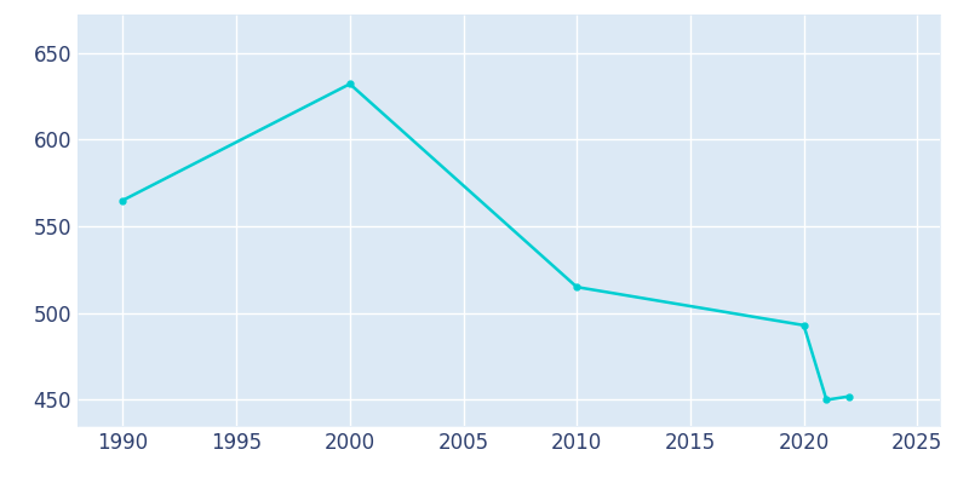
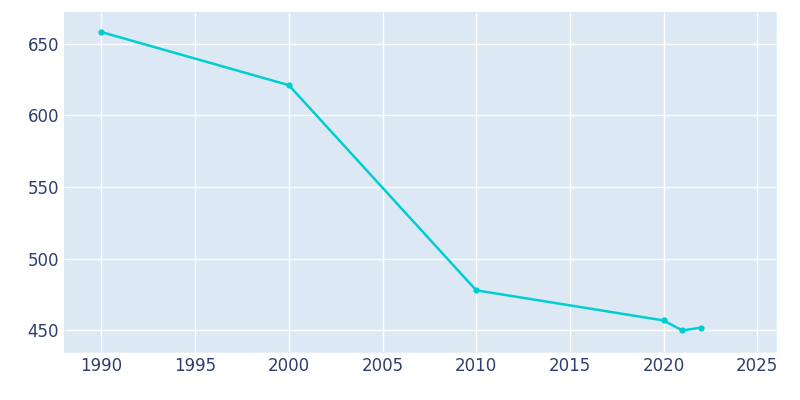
1990: 565 -> 658
2000: 632 -> 621
2010: 515 -> 478
2020: 493 -> 457
